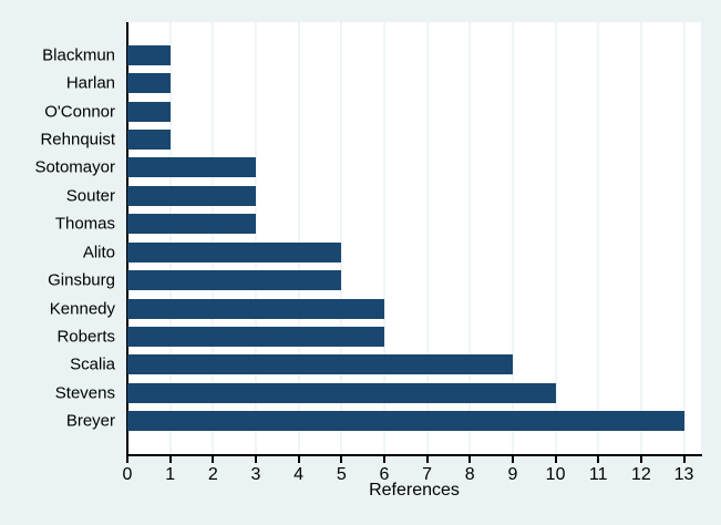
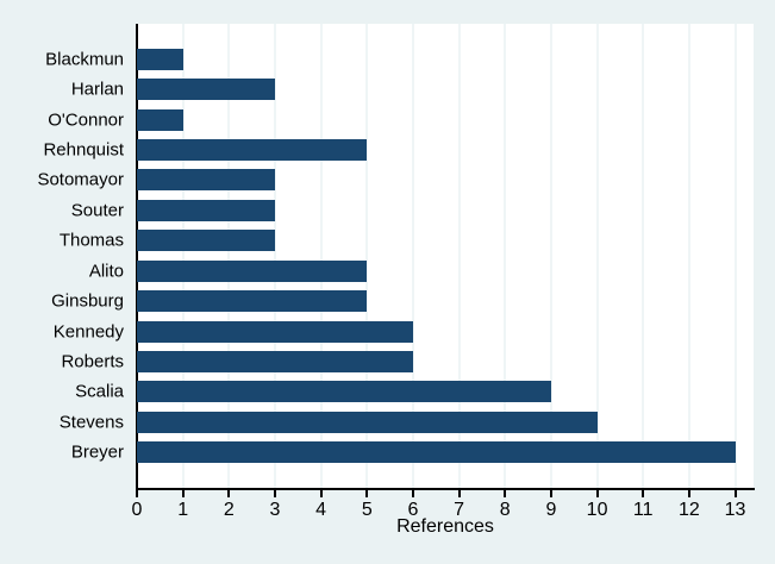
Harlan: 1 -> 3
Rehnquist: 1 -> 5
